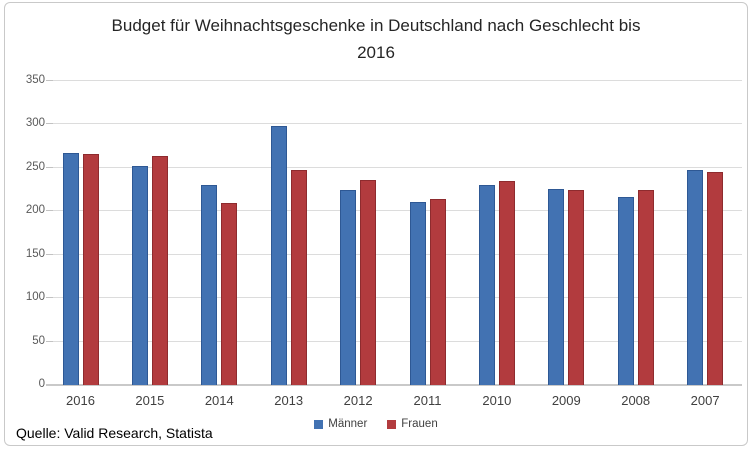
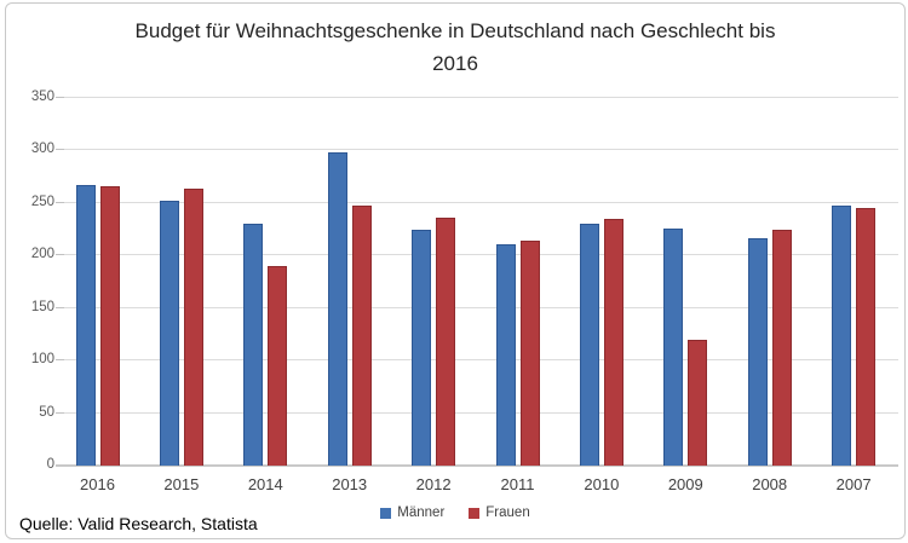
Frauen/2014: 210 -> 190
Frauen/2009: 220 -> 120
